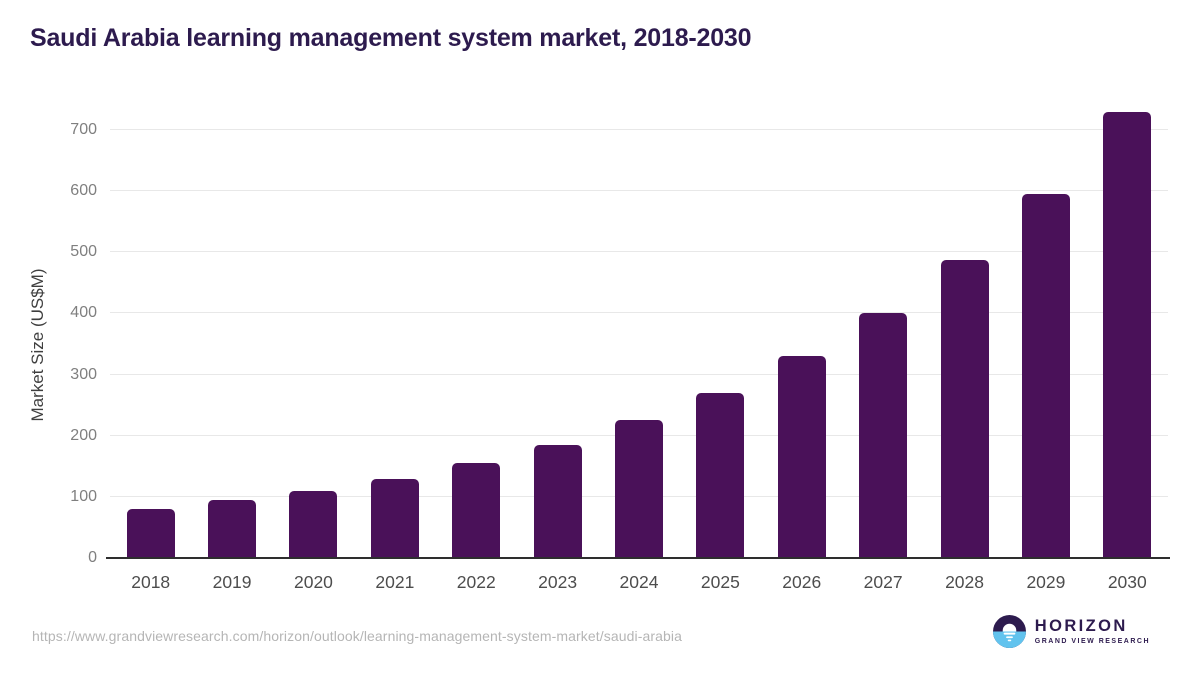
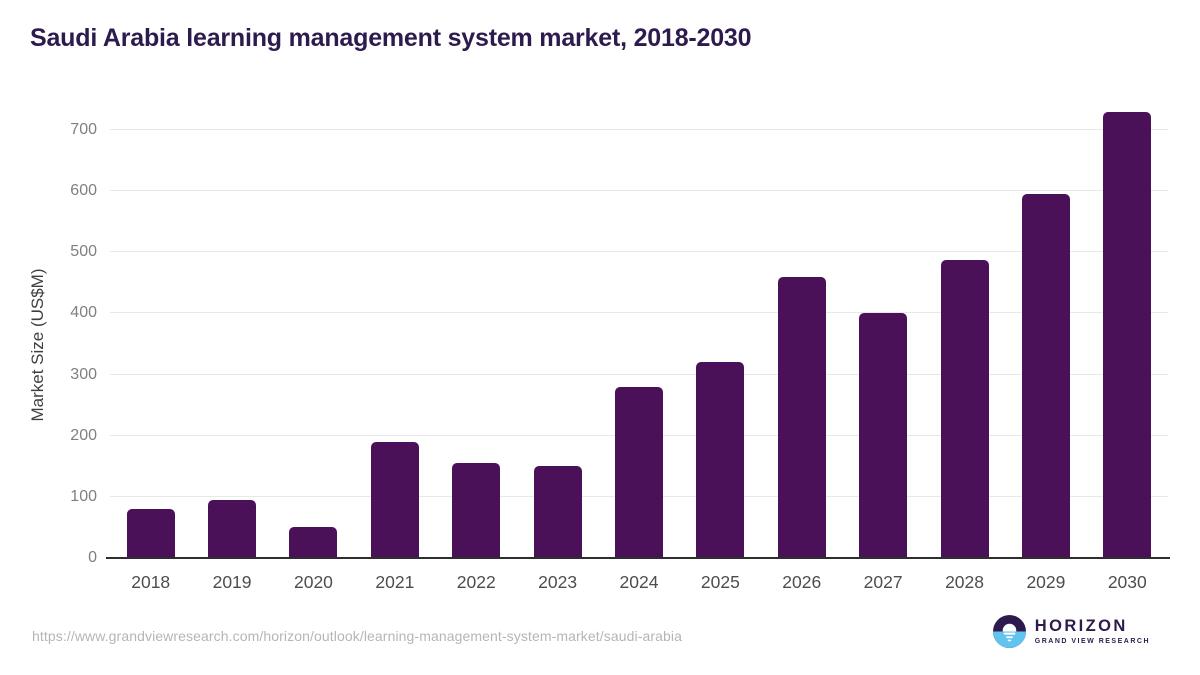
2020: 110 -> 50
2021: 130 -> 190
2023: 180 -> 150
2024: 220 -> 280
2025: 270 -> 320
2026: 330 -> 460
